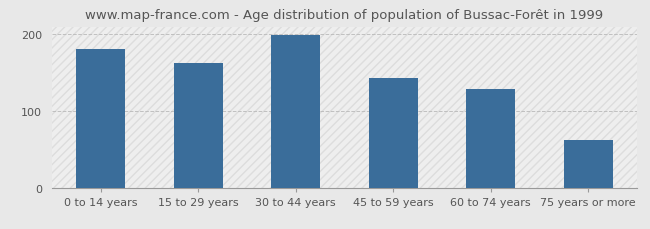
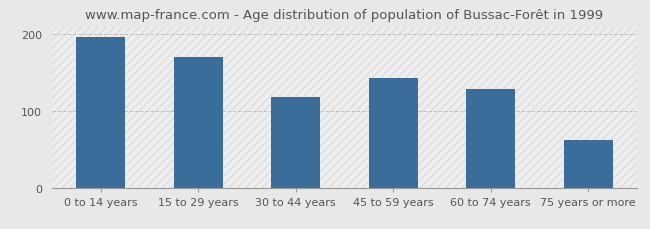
0 to 14 years: 181 -> 196
15 to 29 years: 163 -> 170
30 to 44 years: 199 -> 118
